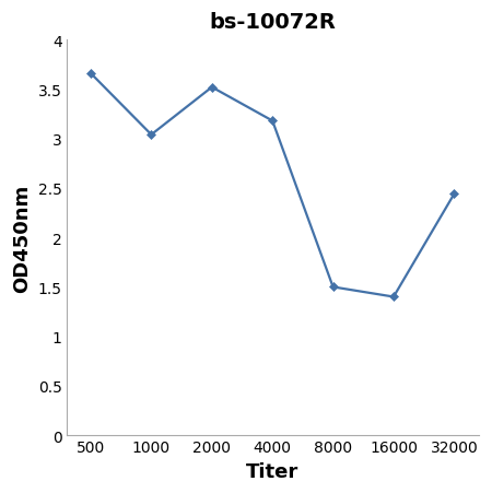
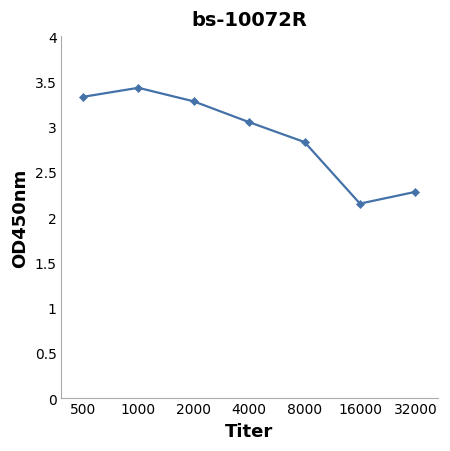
500: 3.66 -> 3.33
1000: 3.04 -> 3.43
2000: 3.52 -> 3.28
4000: 3.18 -> 3.05
8000: 1.50 -> 2.83
16000: 1.40 -> 2.15
32000: 2.44 -> 2.28
